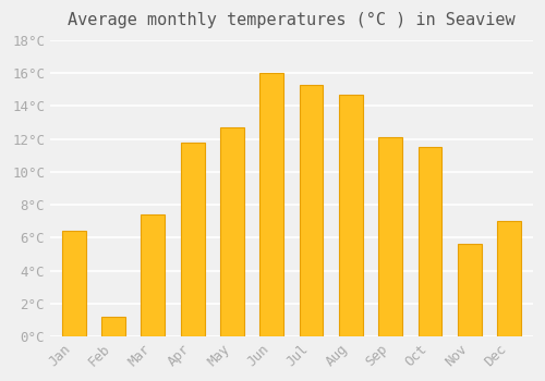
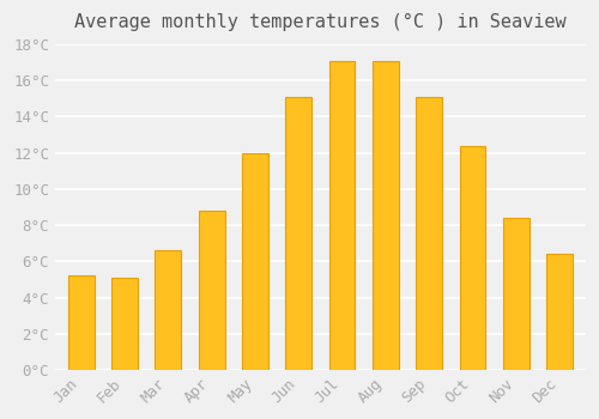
Jan: 6.4°C -> 5.2°C
Feb: 1.2°C -> 5.1°C
Mar: 7.4°C -> 6.6°C
Apr: 11.8°C -> 8.8°C
May: 12.7°C -> 12.0°C
Jun: 16.0°C -> 15.1°C
Jul: 15.3°C -> 17.1°C
Aug: 14.7°C -> 17.1°C
Sep: 12.1°C -> 15.1°C
Oct: 11.5°C -> 12.4°C
Nov: 5.6°C -> 8.4°C
Dec: 7.0°C -> 6.4°C
